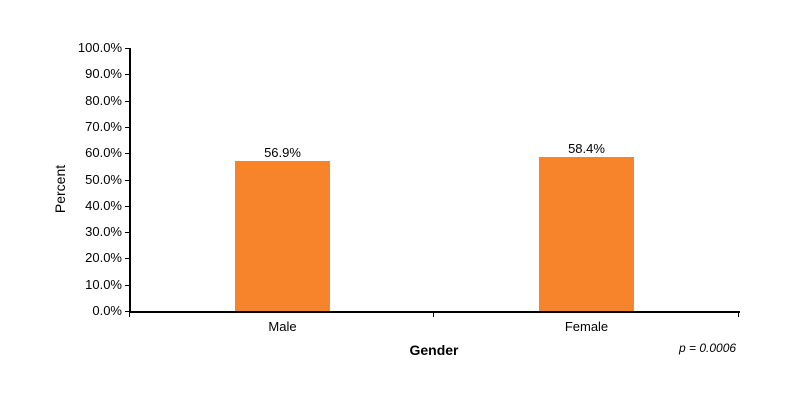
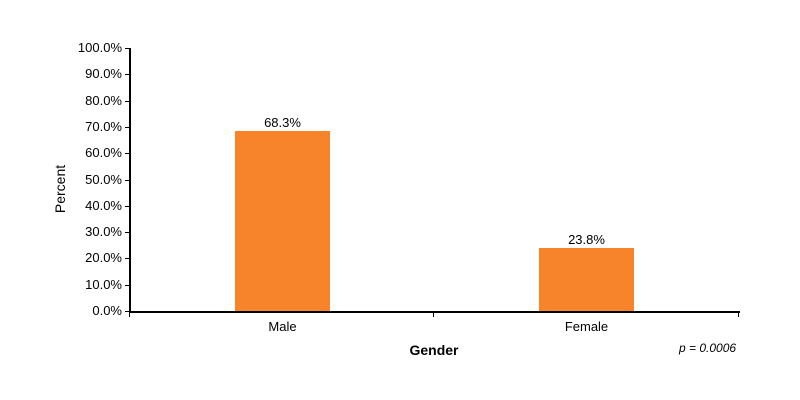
Male: 56.9% -> 68.3%
Female: 58.4% -> 23.8%
